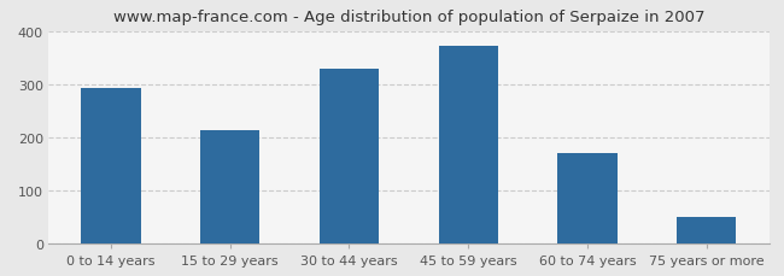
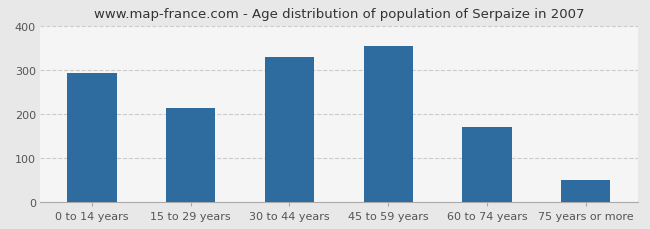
45 to 59 years: 373 -> 355
